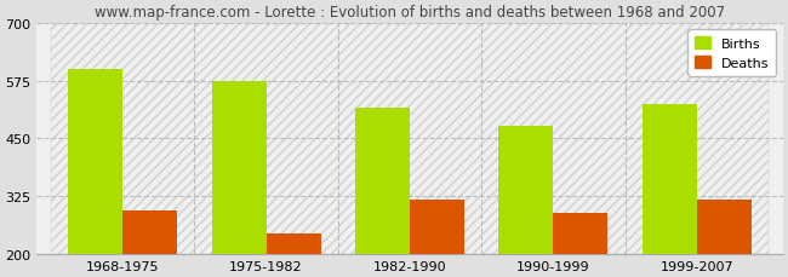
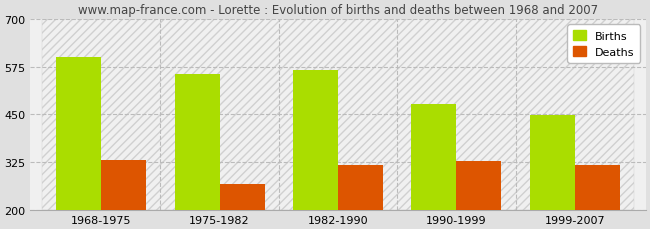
Deaths/1968-1975: 295 -> 330
Births/1975-1982: 575 -> 555
Deaths/1975-1982: 245 -> 268
Births/1982-1990: 515 -> 567
Deaths/1990-1999: 290 -> 328
Births/1999-2007: 525 -> 448
